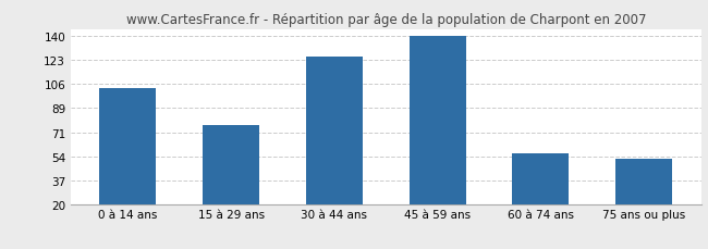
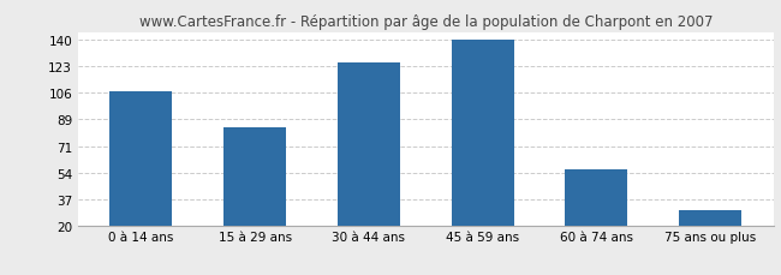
0 à 14 ans: 103 -> 107
15 à 29 ans: 76 -> 83
75 ans ou plus: 52 -> 30
